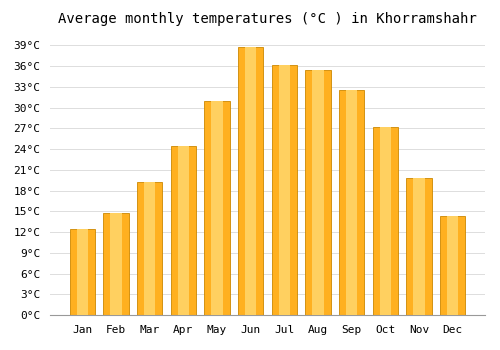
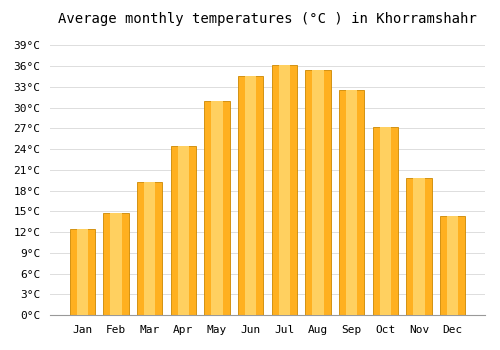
Jun: 38.8°C -> 34.5°C
